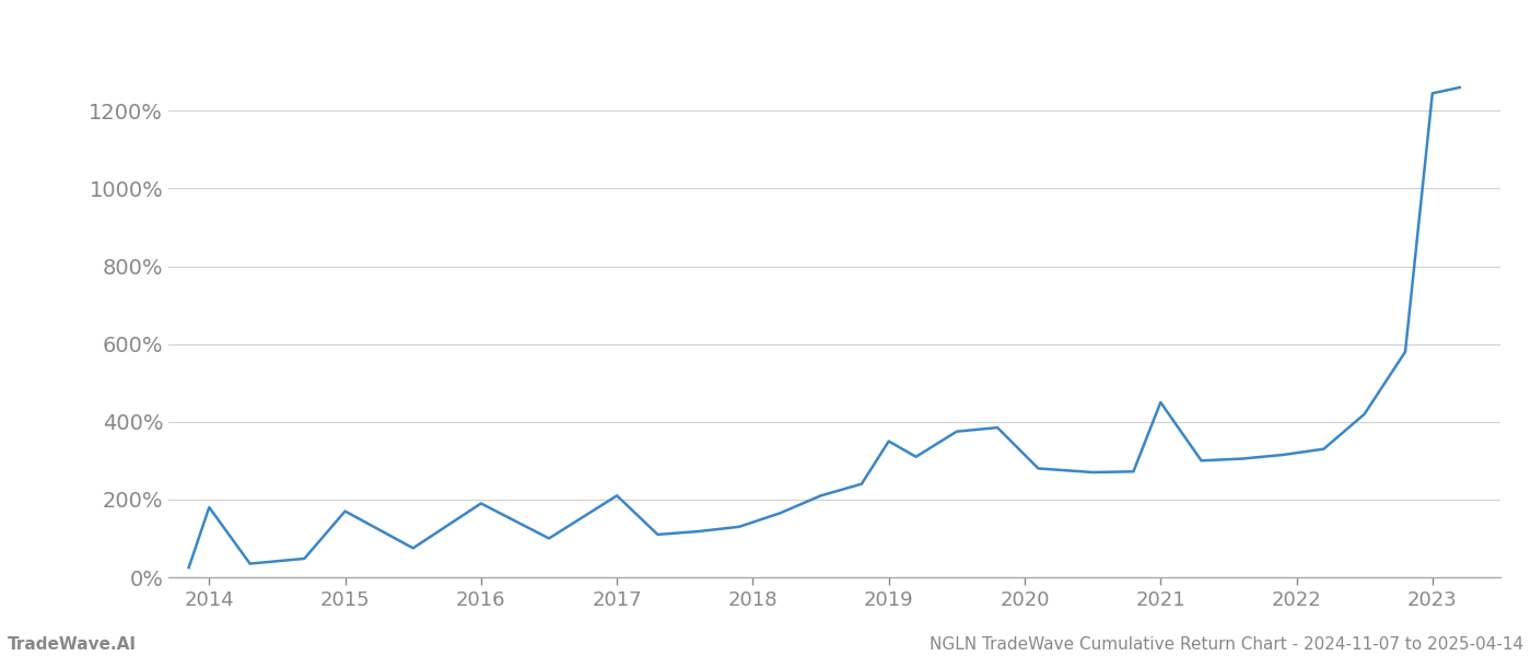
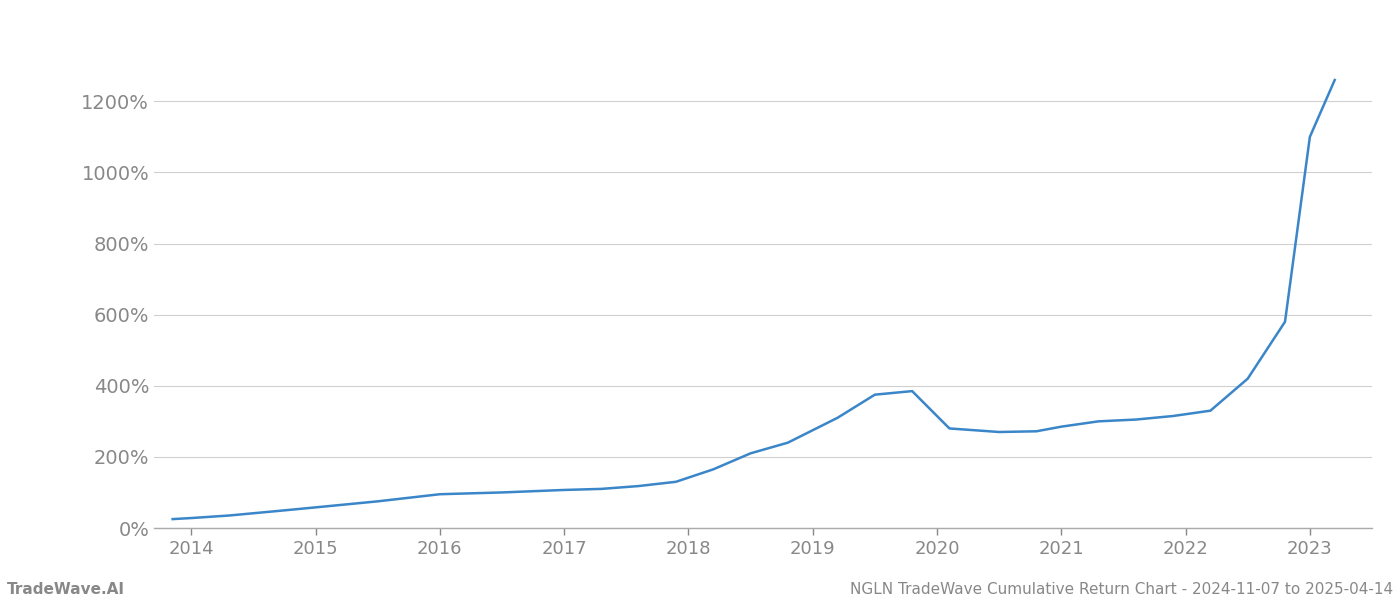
2014: 180% -> 28%
2015: 170% -> 58%
2016: 190% -> 95%
2017: 210% -> 107%
2019: 350% -> 275%
2021: 450% -> 285%
2023: 1245% -> 1100%
